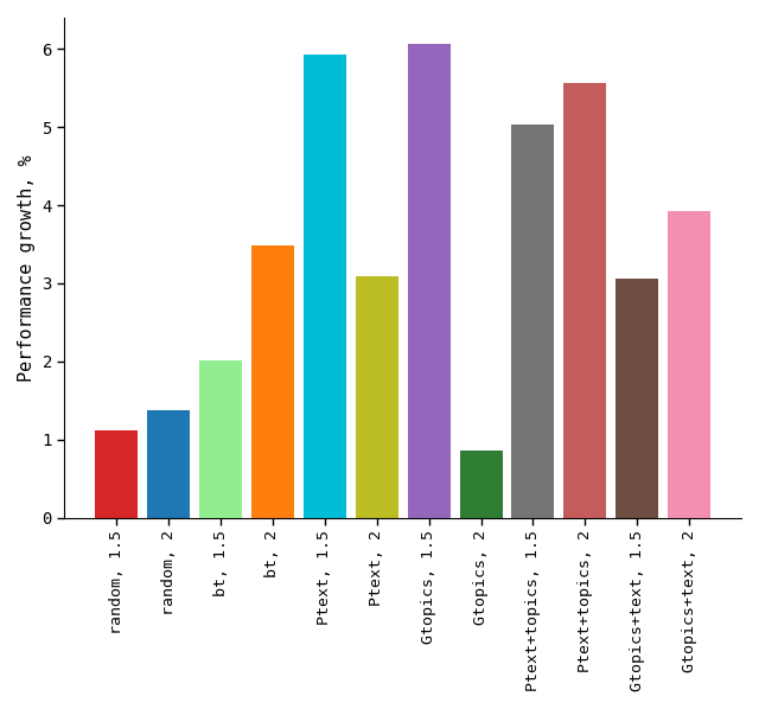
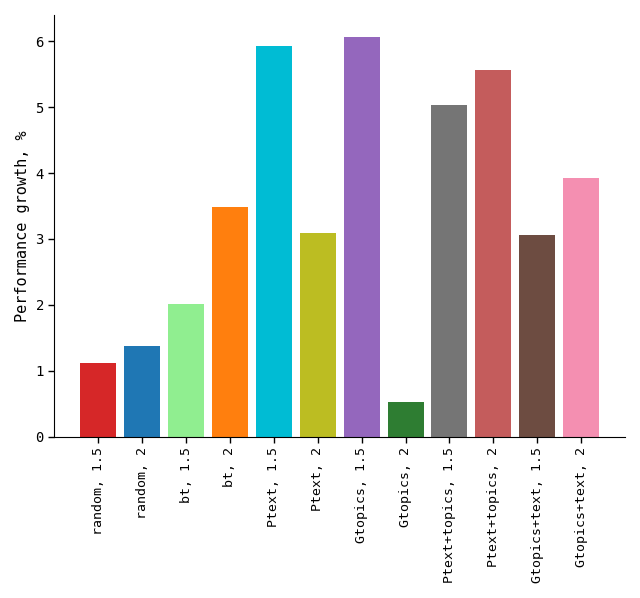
Gtopics, 2: 0.86 -> 0.52
